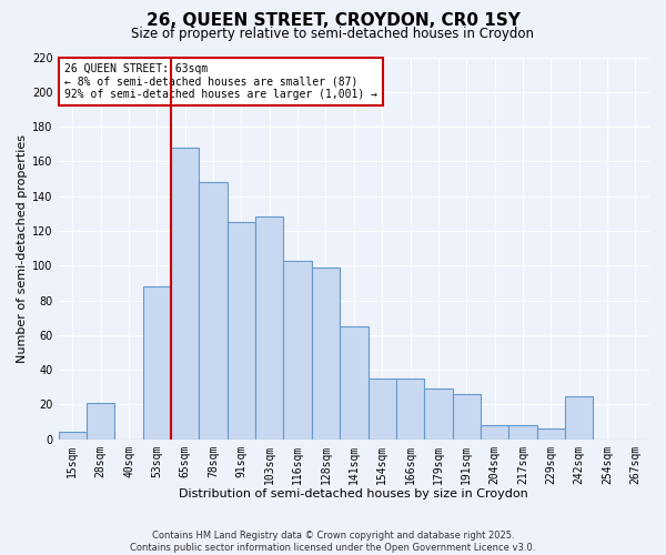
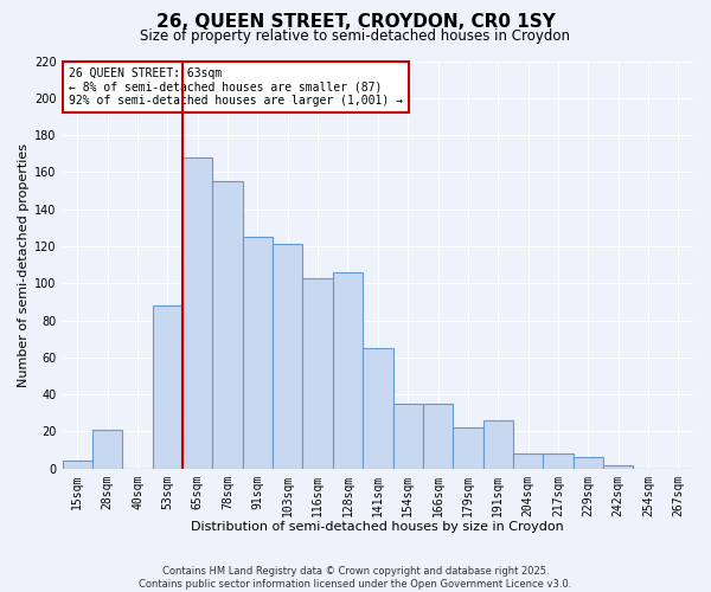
78sqm: 148 -> 155
103sqm: 128 -> 121
128sqm: 99 -> 106
179sqm: 29 -> 22
242sqm: 25 -> 2
